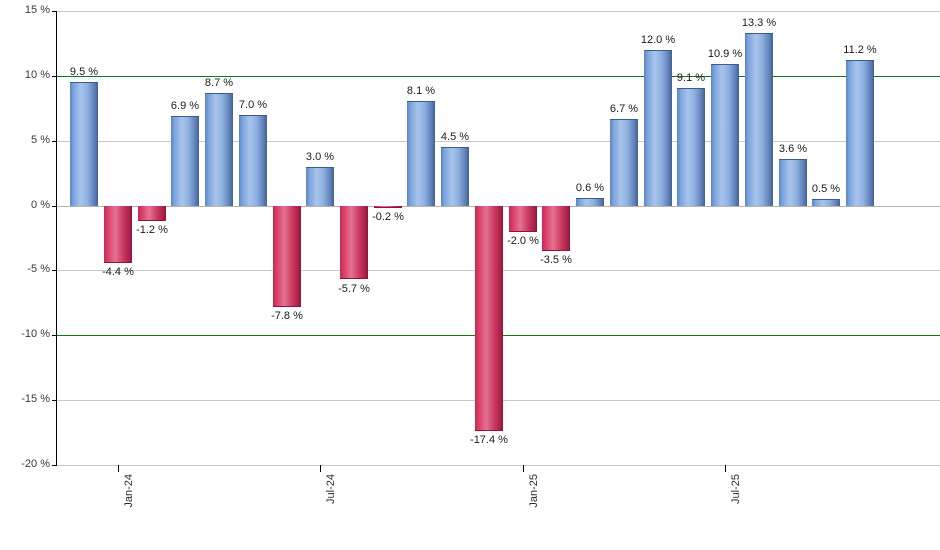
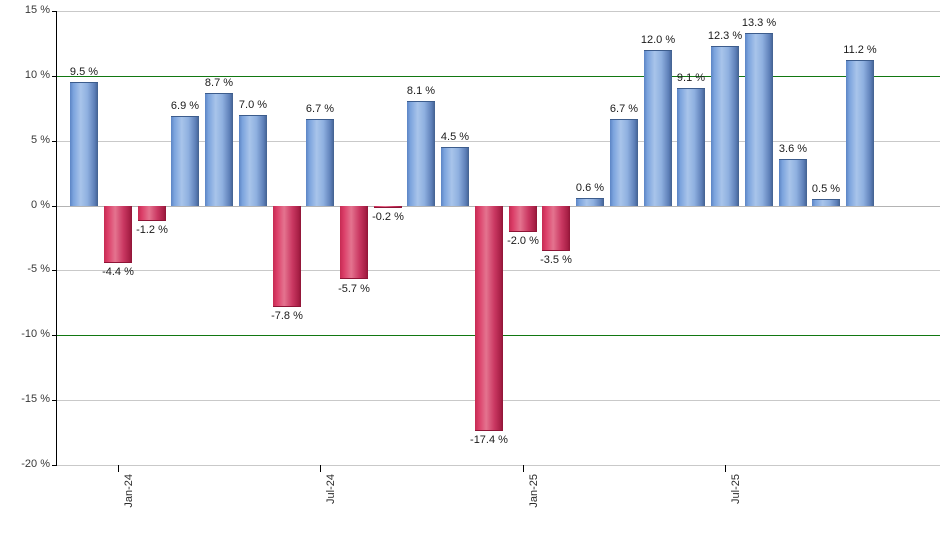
Jul-24: 3.0 -> 6.7
Jul-25: 10.9 -> 12.3
